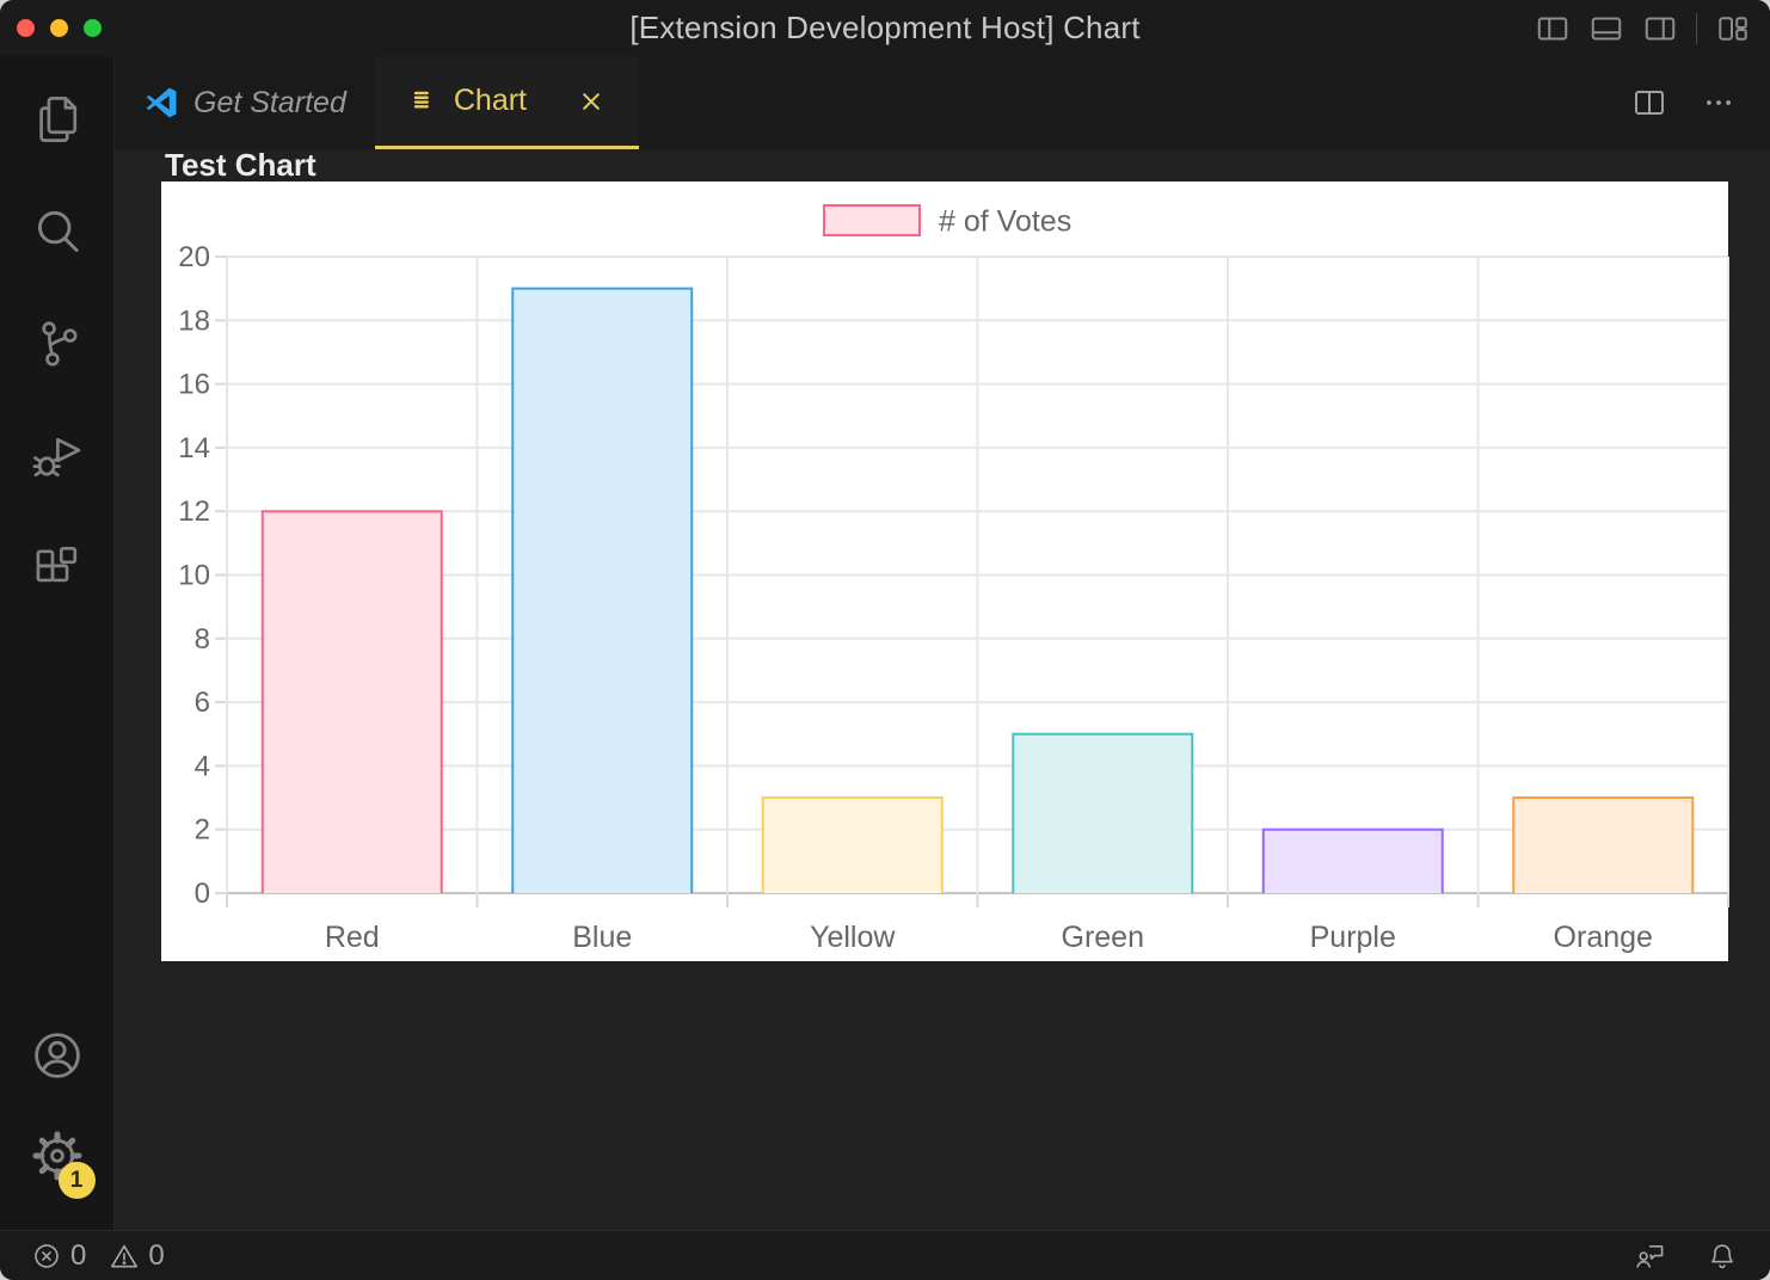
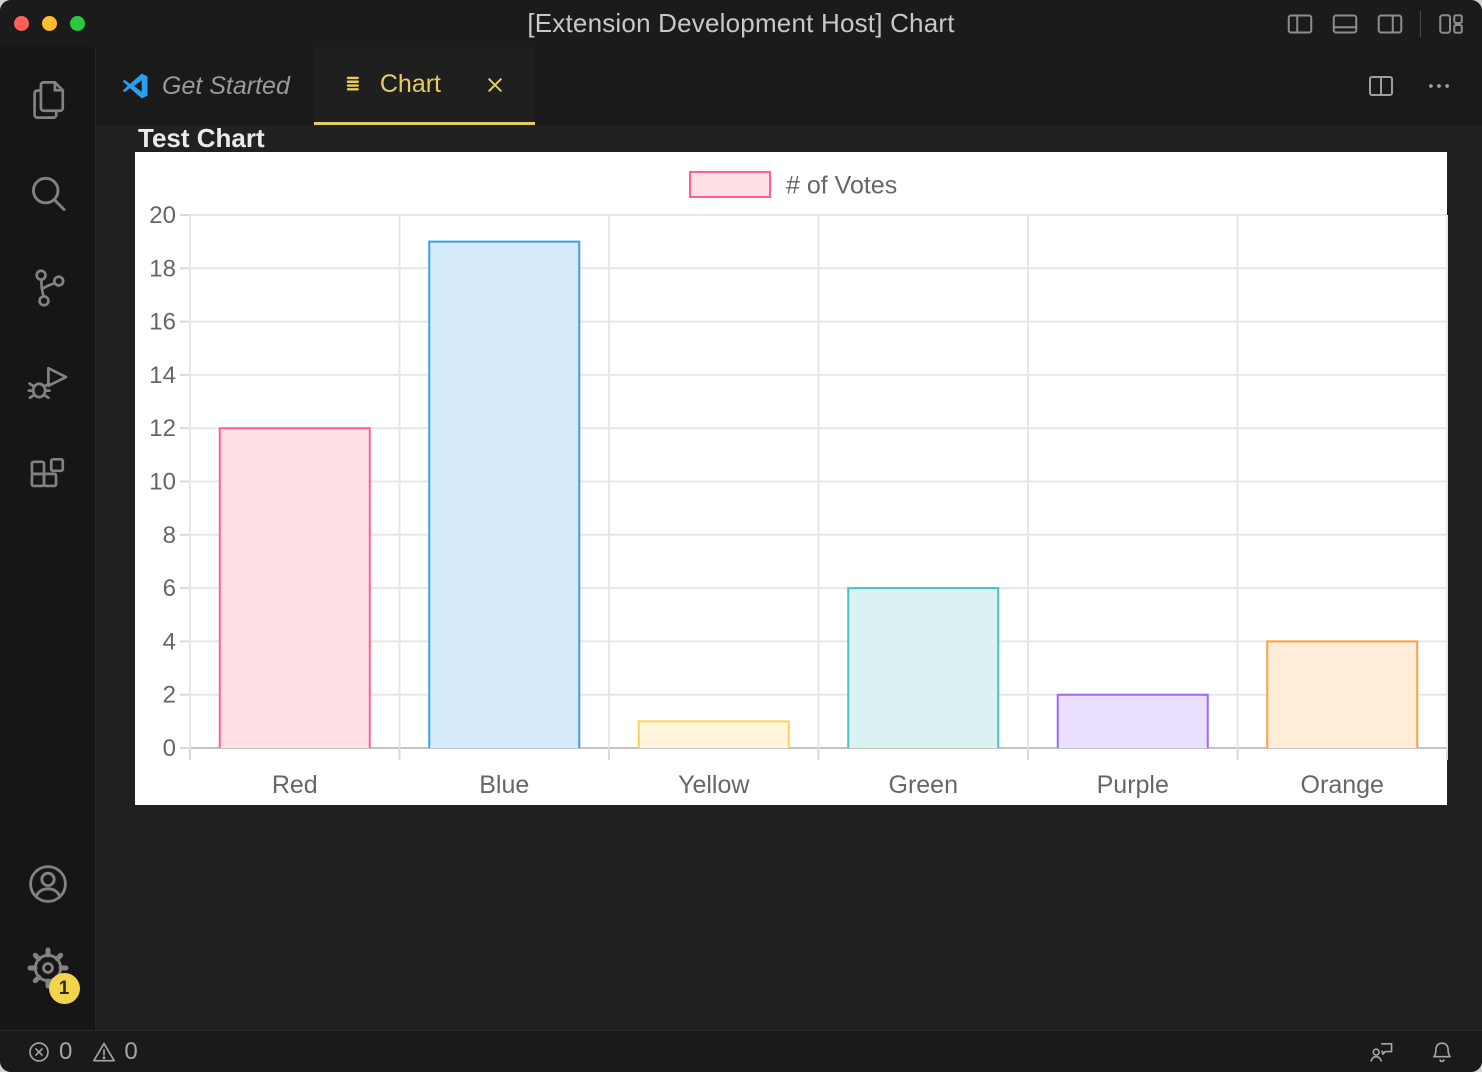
Yellow: 3 -> 1
Green: 5 -> 6
Orange: 3 -> 4
